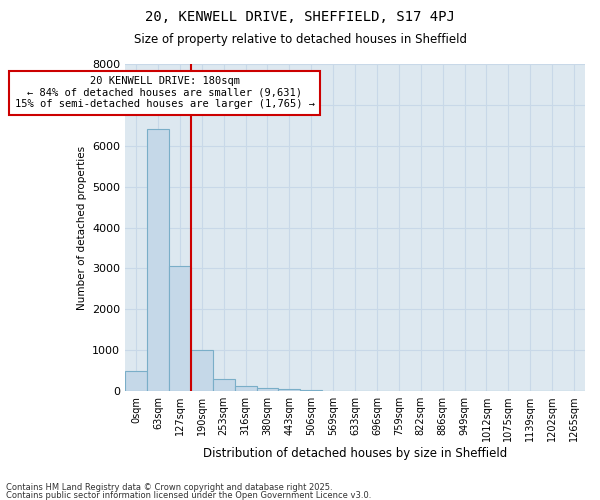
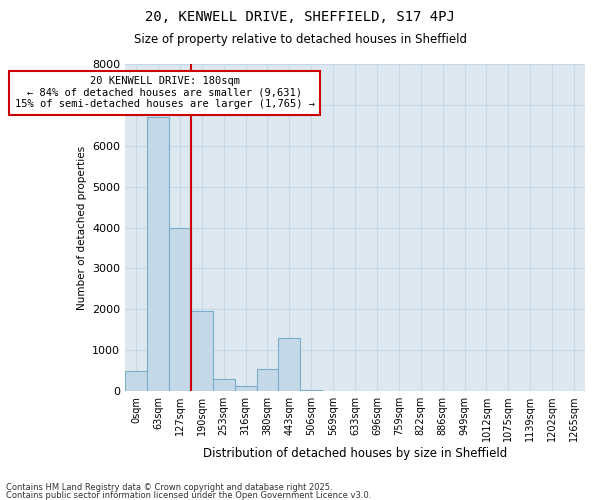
63sqm: 6400 -> 6700
127sqm: 3050 -> 4000
190sqm: 1000 -> 1950
380sqm: 80 -> 550
443sqm: 50 -> 1300
